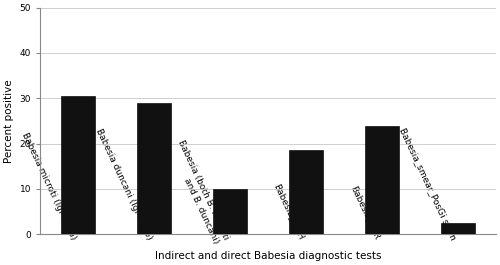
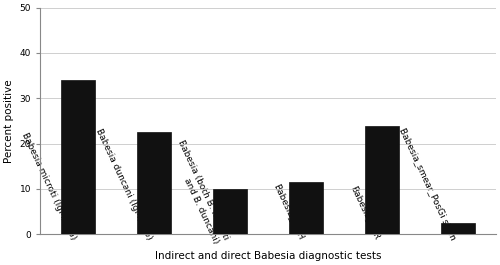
Babesia microti (IgM, IgG): 30.5 -> 34.0
Babesia duncani (IgM, IgG): 29.0 -> 22.5
Babesia_FISH: 18.5 -> 11.5
